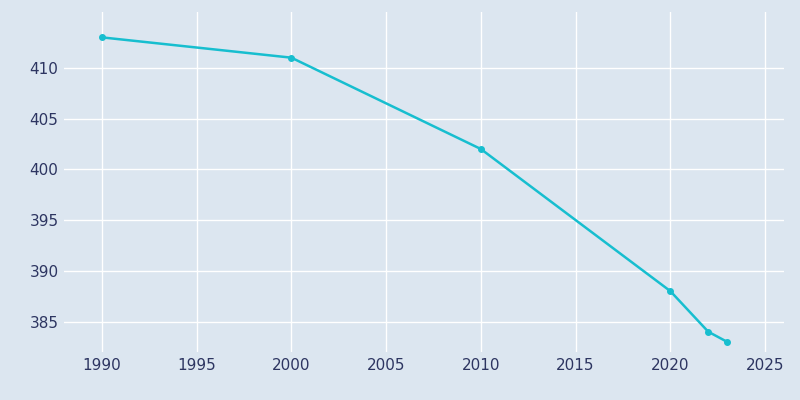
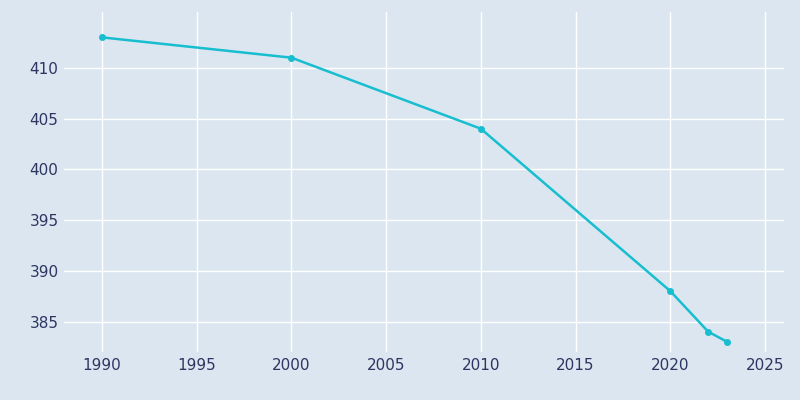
2010: 402 -> 404
